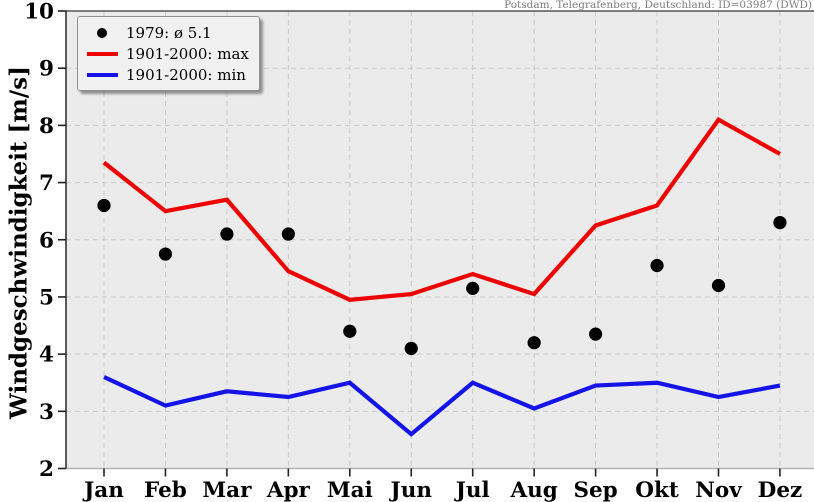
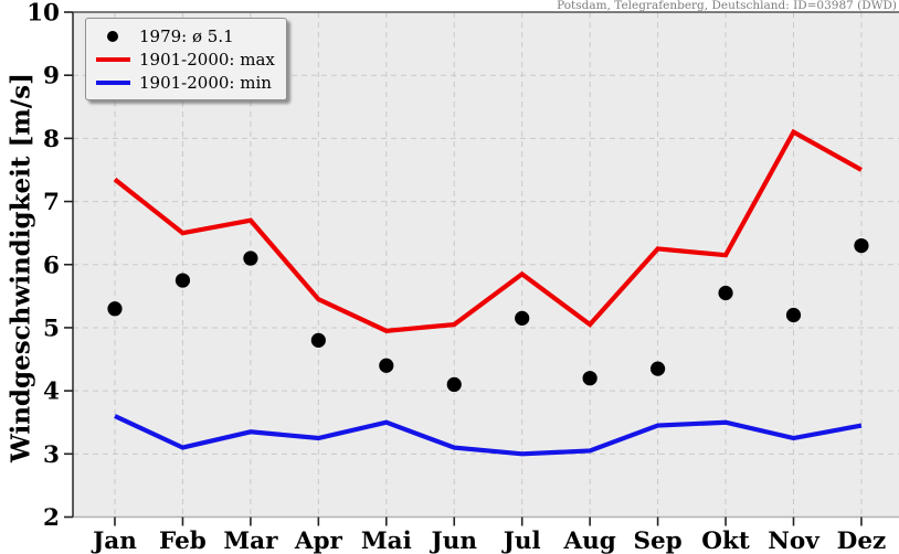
1979: ø 5.1/Jan: 6.6 -> 5.3
1979: ø 5.1/Apr: 6.1 -> 4.8
1901-2000: min/Jun: 2.6 -> 3.1
1901-2000: max/Jul: 5.4 -> 5.8
1901-2000: min/Jul: 3.5 -> 3.0
1901-2000: max/Okt: 6.6 -> 6.2
